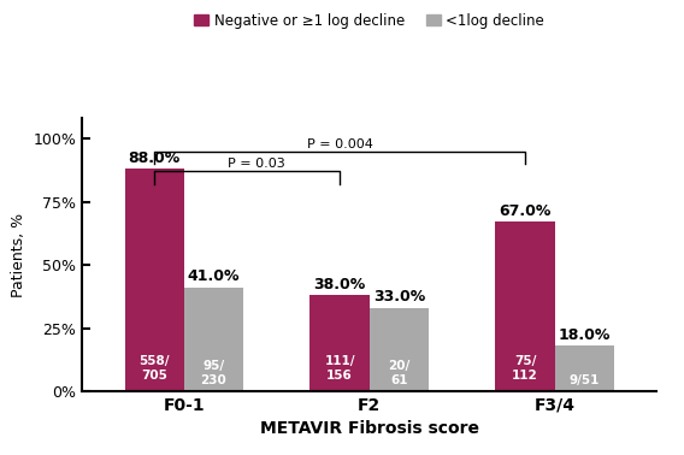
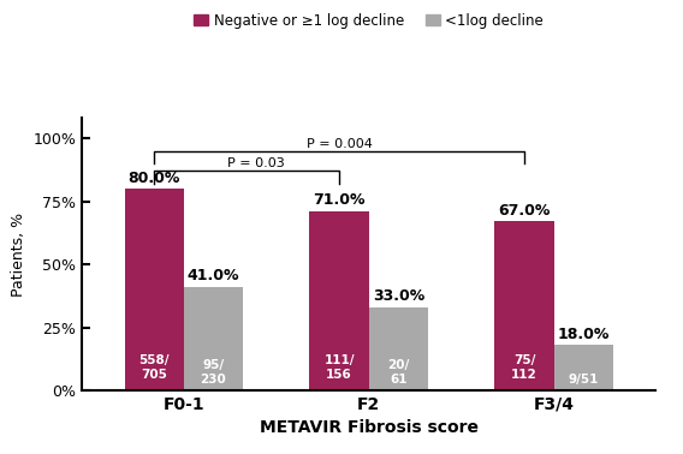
Negative or ≥1 log decline/F0-1: 88.0% -> 80.0%
Negative or ≥1 log decline/F2: 38.0% -> 71.0%
